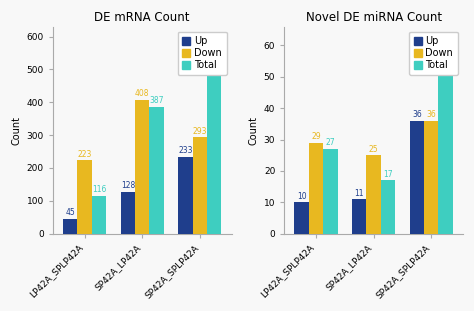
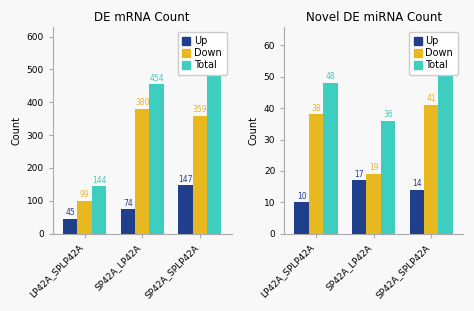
DE mRNA Count/Down/LP42A_SPLP42A: 223 -> 99
DE mRNA Count/Total/LP42A_SPLP42A: 116 -> 144
DE mRNA Count/Up/SP42A_LP42A: 128 -> 74
DE mRNA Count/Down/SP42A_LP42A: 408 -> 380
DE mRNA Count/Total/SP42A_LP42A: 387 -> 454
DE mRNA Count/Up/SP42A_SPLP42A: 233 -> 147
DE mRNA Count/Down/SP42A_SPLP42A: 293 -> 359
Novel DE miRNA Count/Down/LP42A_SPLP42A: 29 -> 38
Novel DE miRNA Count/Total/LP42A_SPLP42A: 27 -> 48
Novel DE miRNA Count/Up/SP42A_LP42A: 11 -> 17
Novel DE miRNA Count/Down/SP42A_LP42A: 25 -> 19
Novel DE miRNA Count/Total/SP42A_LP42A: 17 -> 36
Novel DE miRNA Count/Up/SP42A_SPLP42A: 36 -> 14
Novel DE miRNA Count/Down/SP42A_SPLP42A: 36 -> 41
